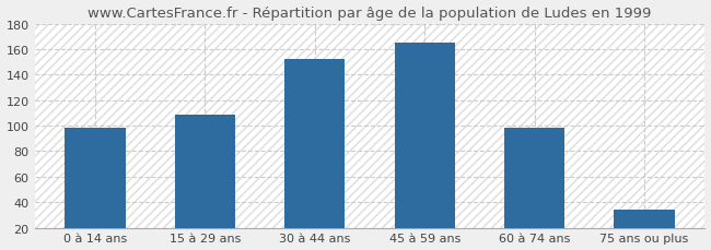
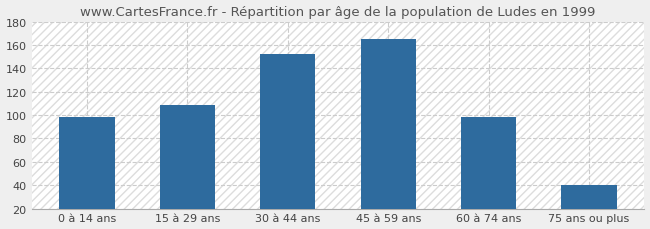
75 ans ou plus: 34 -> 40
